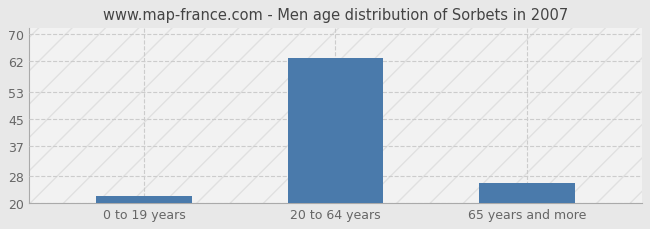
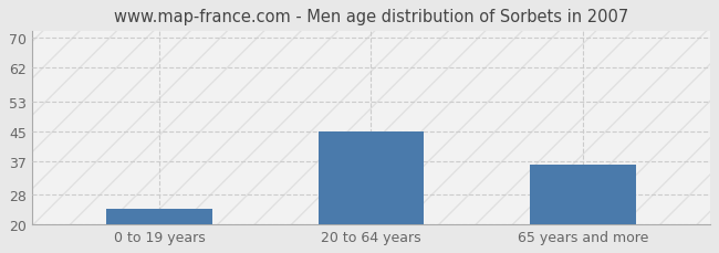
0 to 19 years: 22 -> 24
20 to 64 years: 63 -> 45
65 years and more: 26 -> 36
